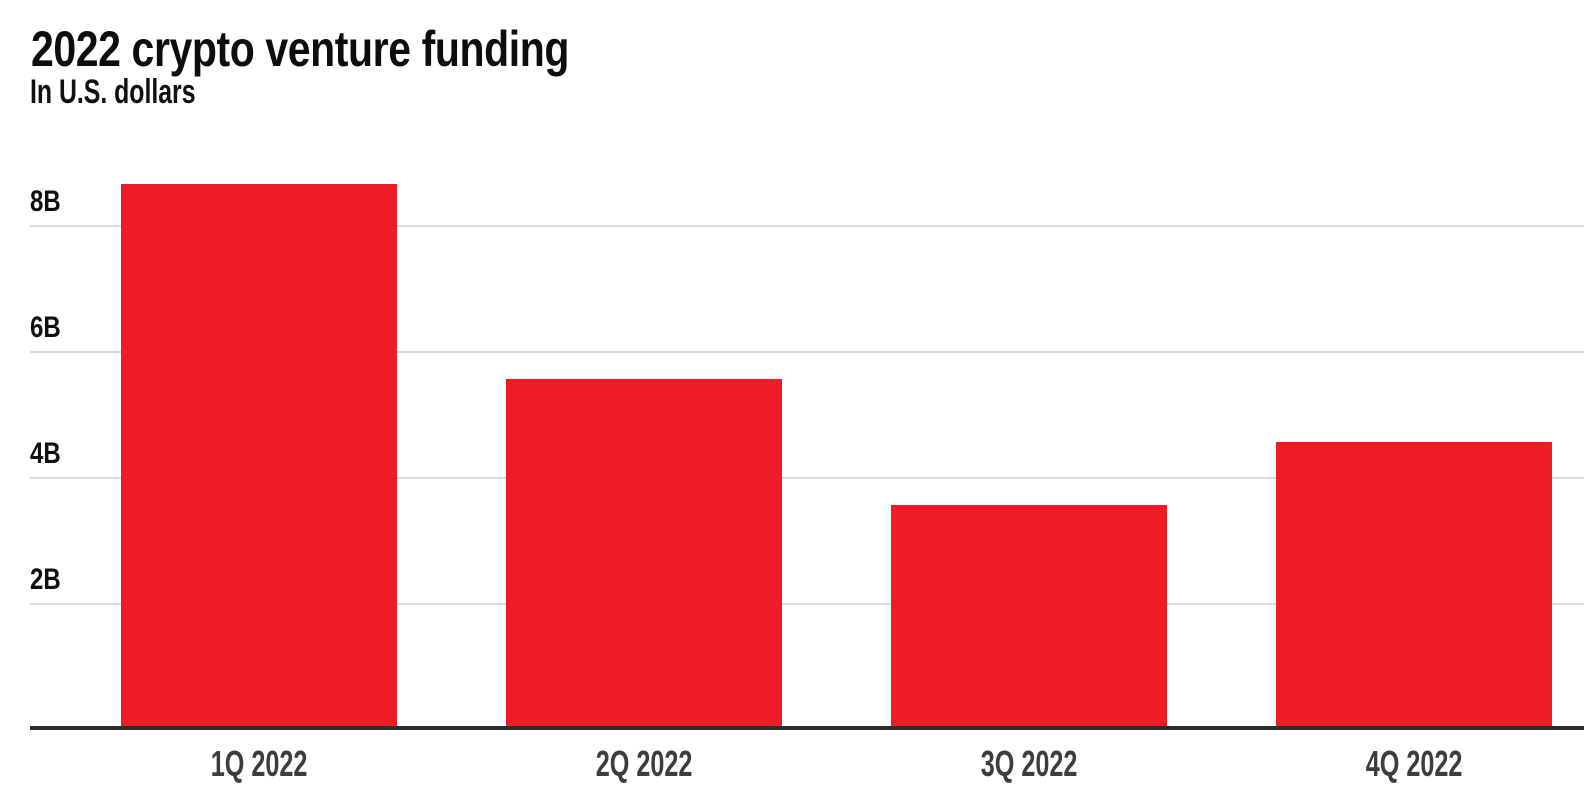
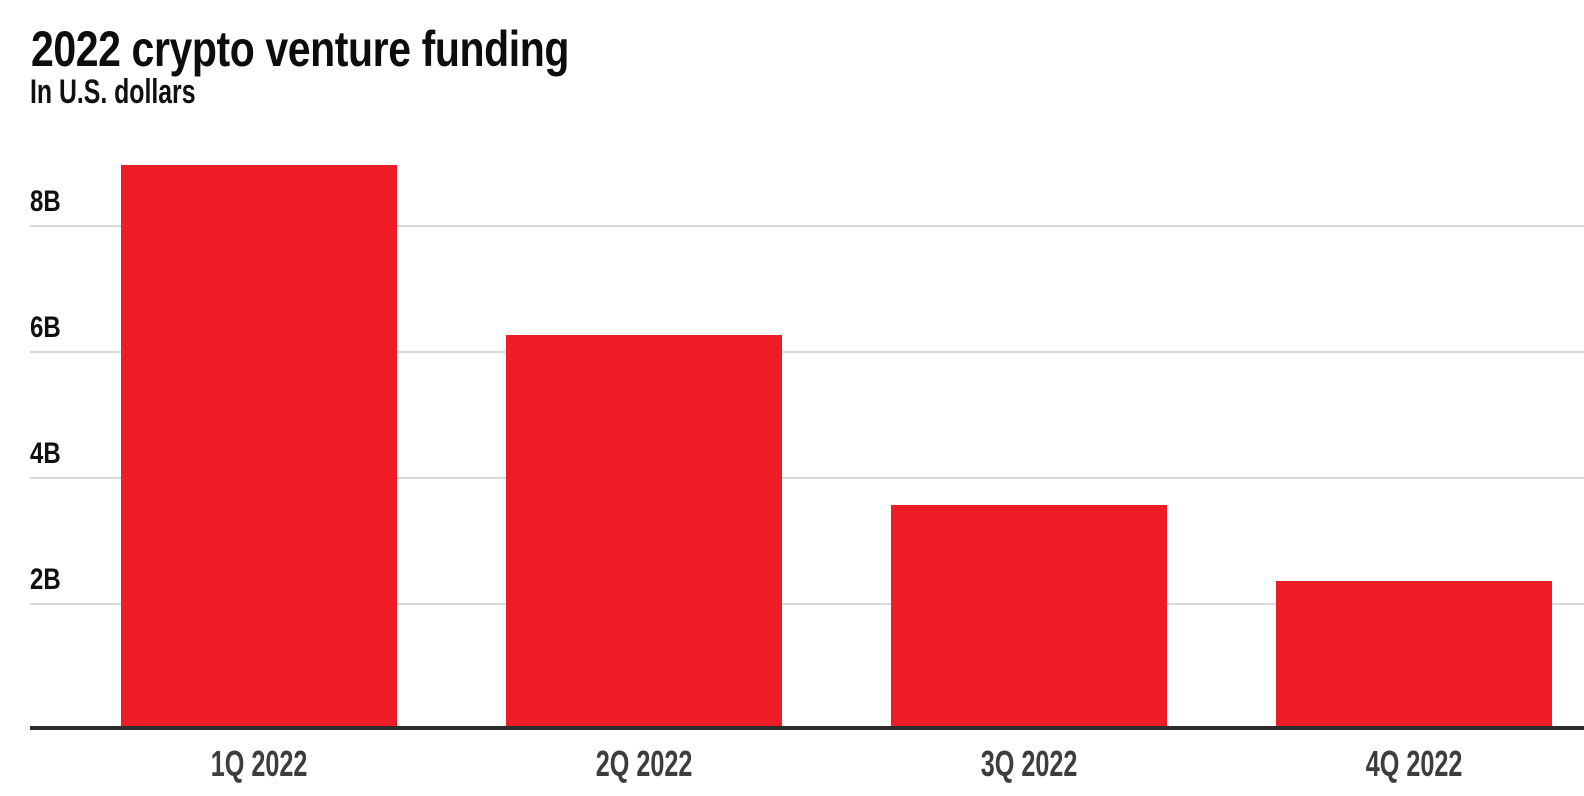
1Q 2022: 8.6B -> 8.9B
2Q 2022: 5.5B -> 6.2B
4Q 2022: 4.5B -> 2.3B
